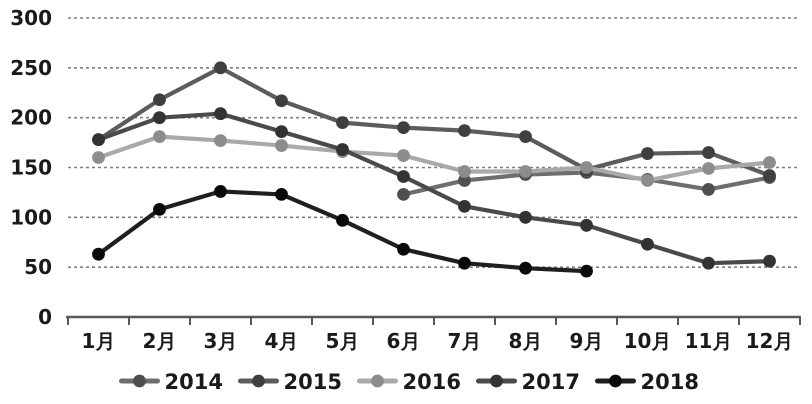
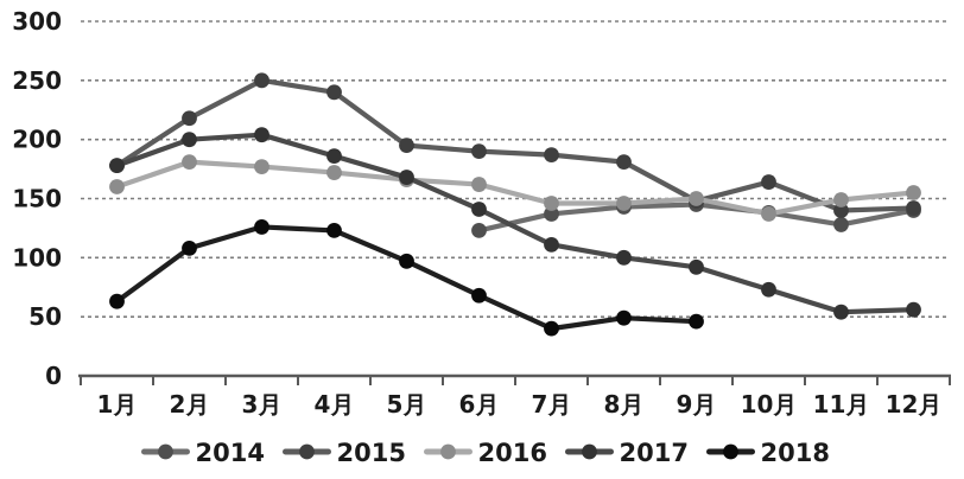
2015/4月: 220 -> 240
2018/7月: 50 -> 40
2015/11月: 160 -> 140
